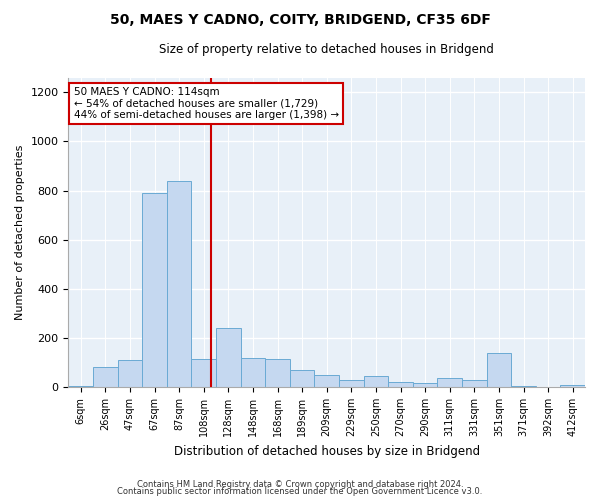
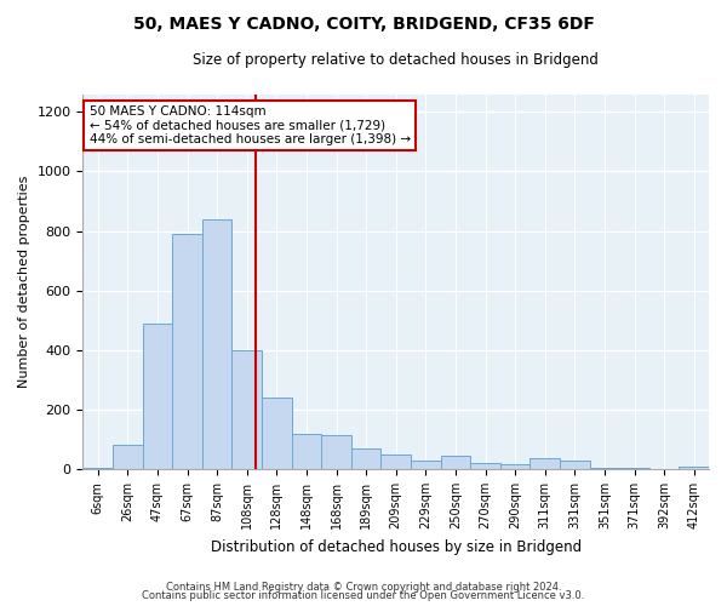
47sqm: 110 -> 490
108sqm: 115 -> 400
351sqm: 140 -> 5
